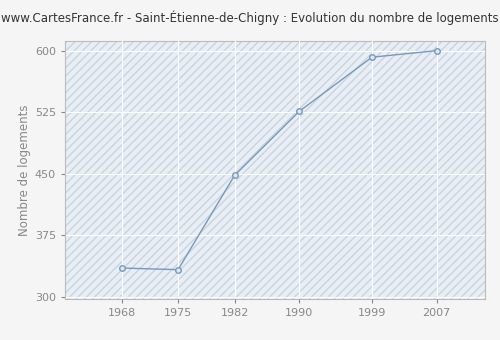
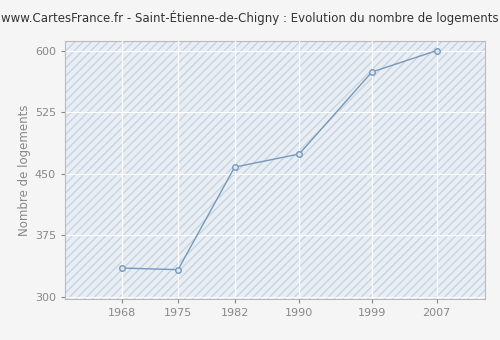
1982: 448 -> 458
1990: 526 -> 474
1999: 592 -> 574
